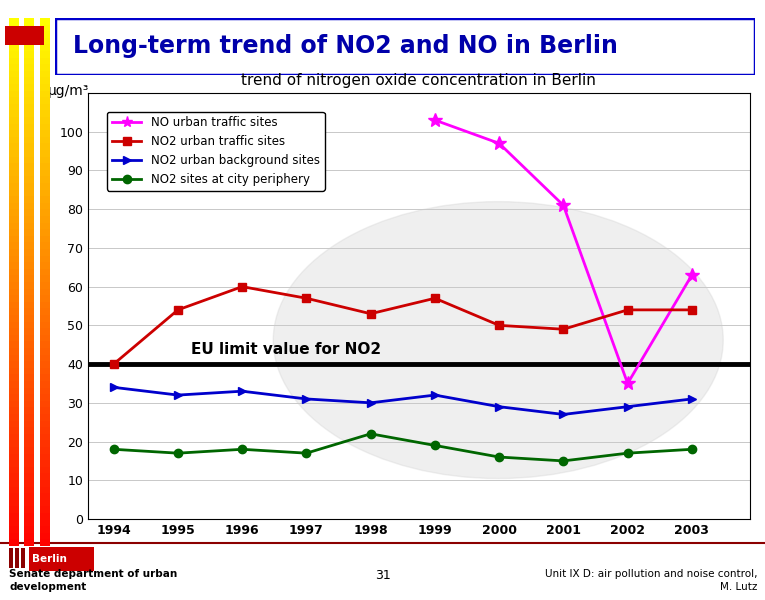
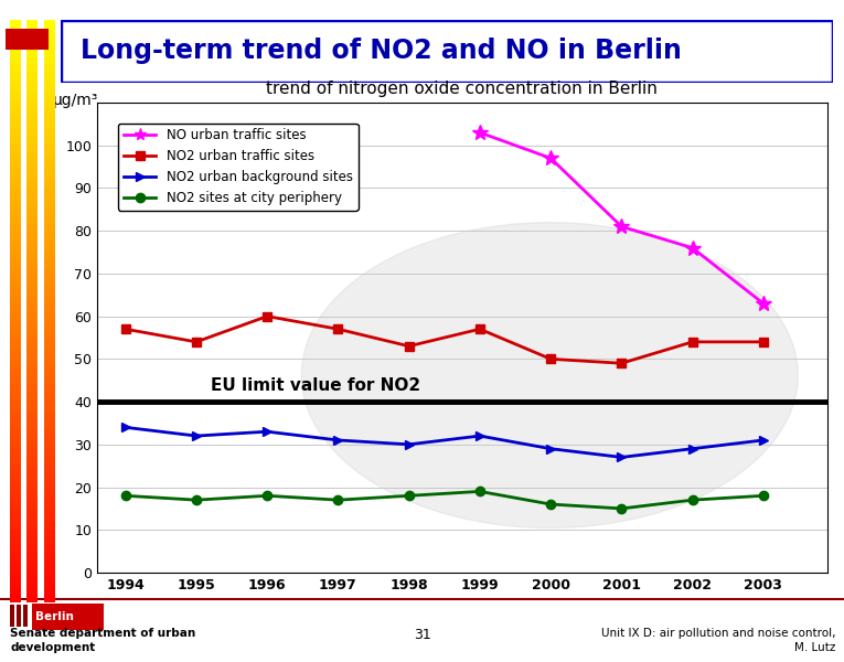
NO2 urban traffic sites/1994: 40 -> 57
NO2 sites at city periphery/1998: 22 -> 18
NO urban traffic sites/2002: 35 -> 76
